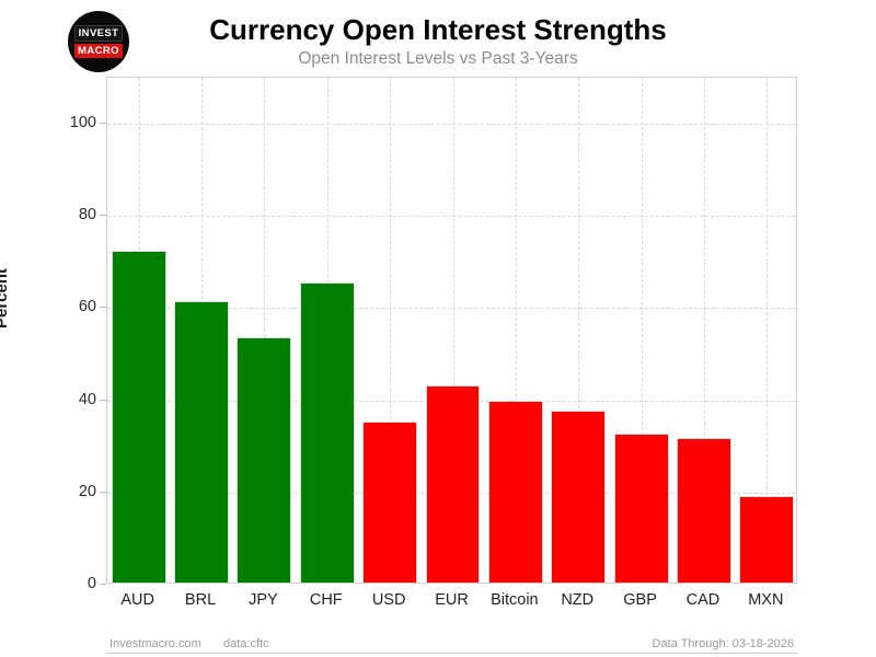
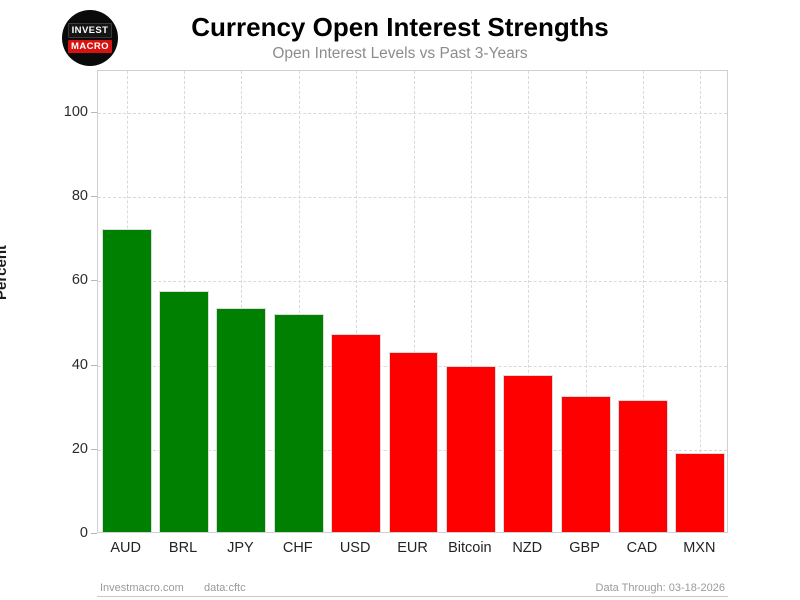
BRL: 61 -> 57
CHF: 65 -> 52
USD: 35 -> 47
